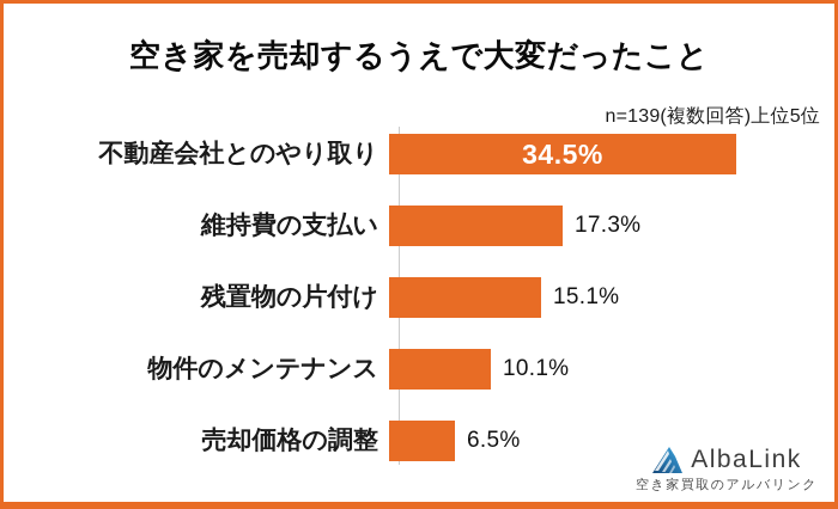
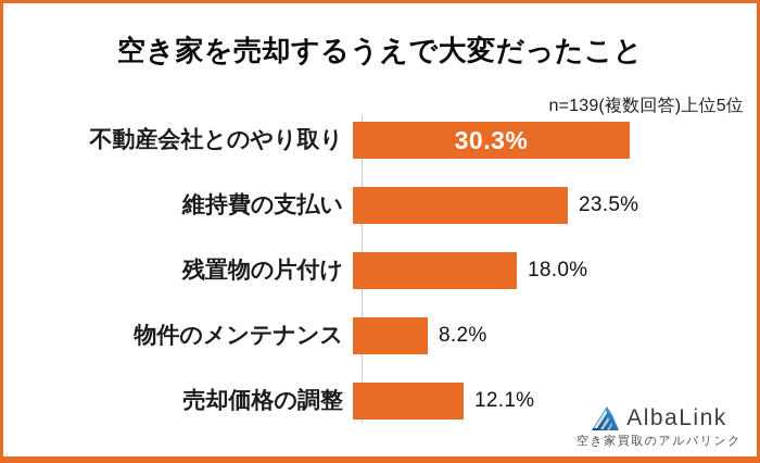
不動産会社とのやり取り: 34.5% -> 30.3%
維持費の支払い: 17.3% -> 23.5%
残置物の片付け: 15.1% -> 18.0%
物件のメンテナンス: 10.1% -> 8.2%
売却価格の調整: 6.5% -> 12.1%
